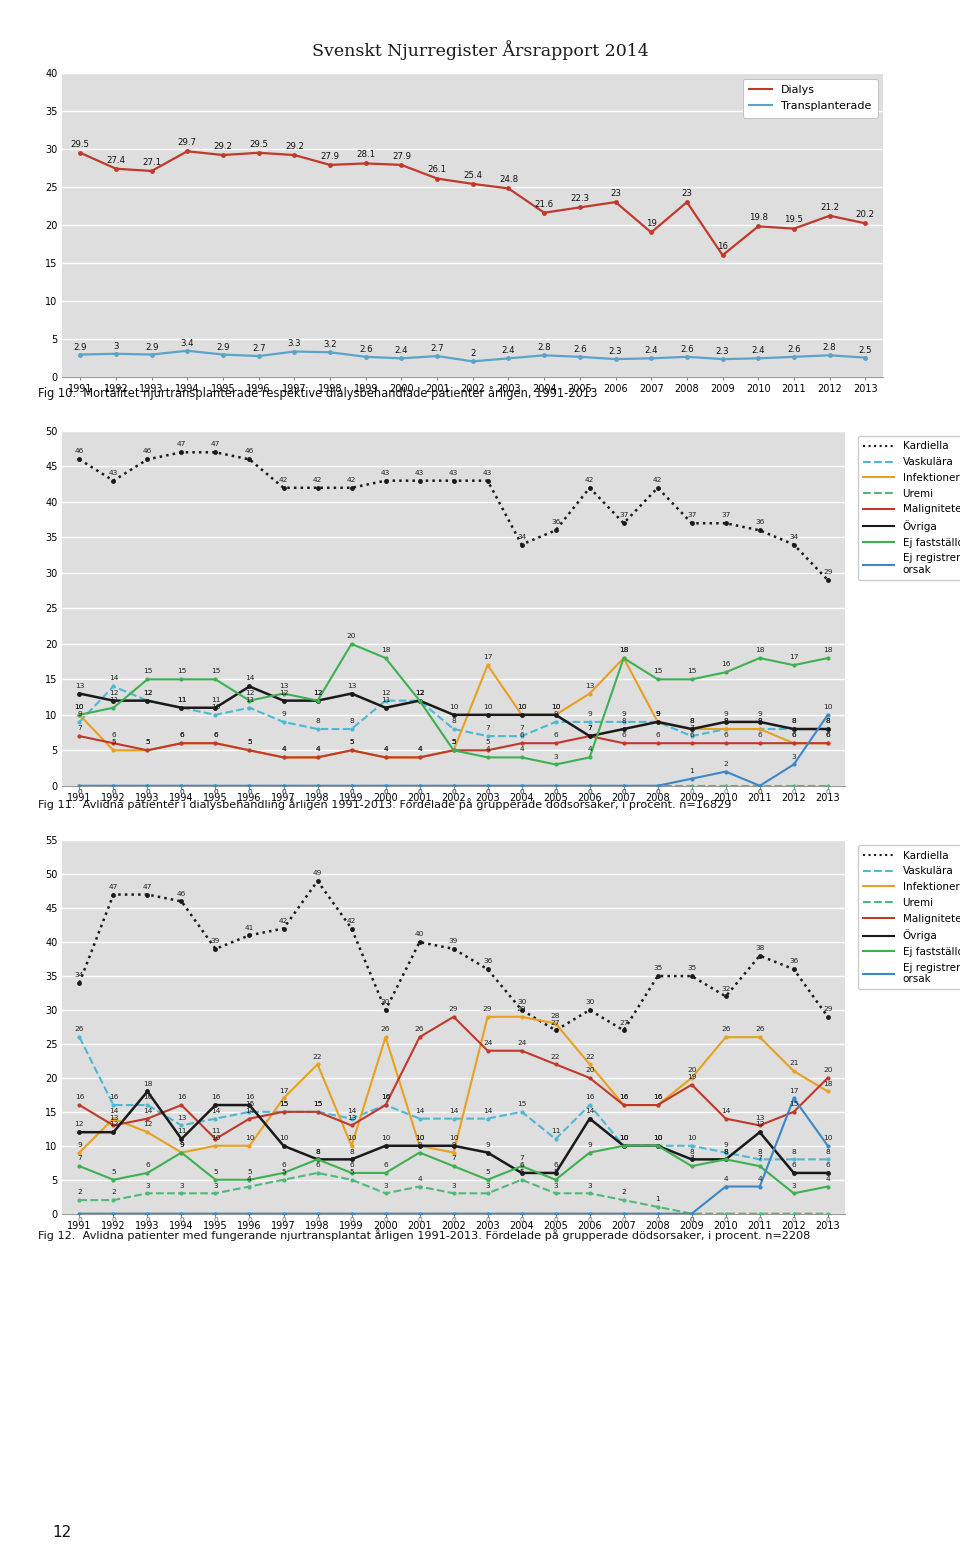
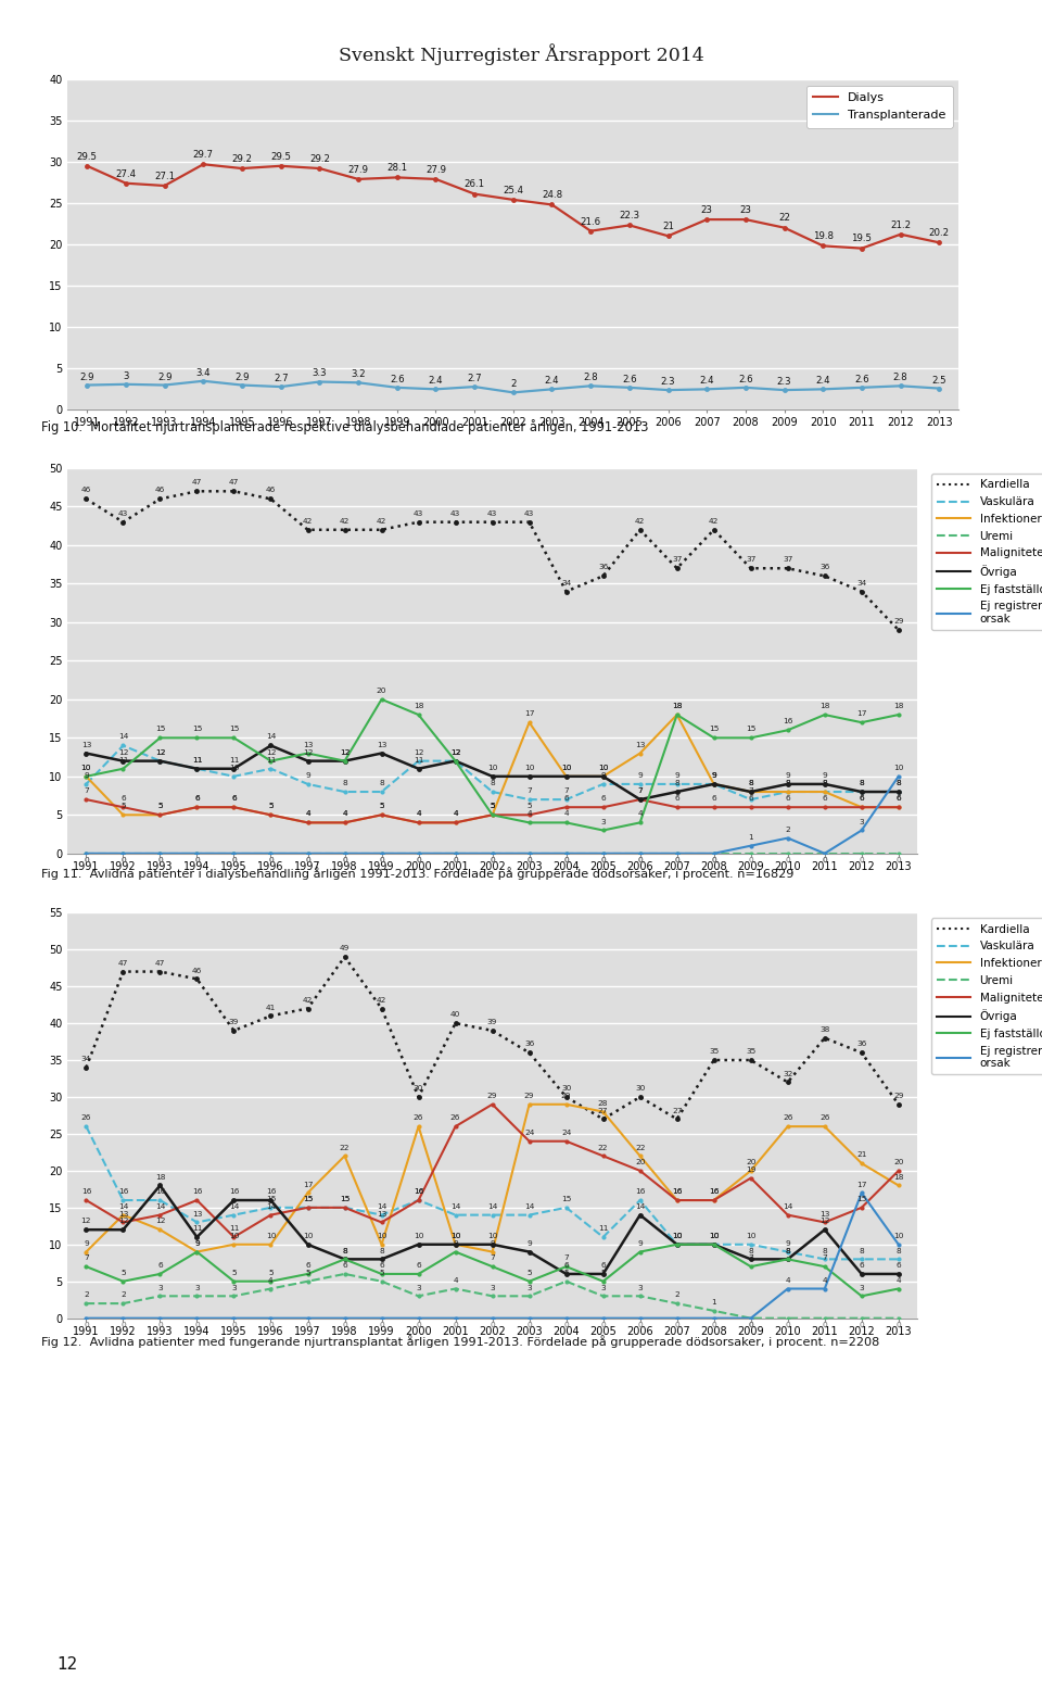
Dialys/2006: 23 -> 21
Dialys/2007: 19 -> 23
Dialys/2009: 16 -> 22
